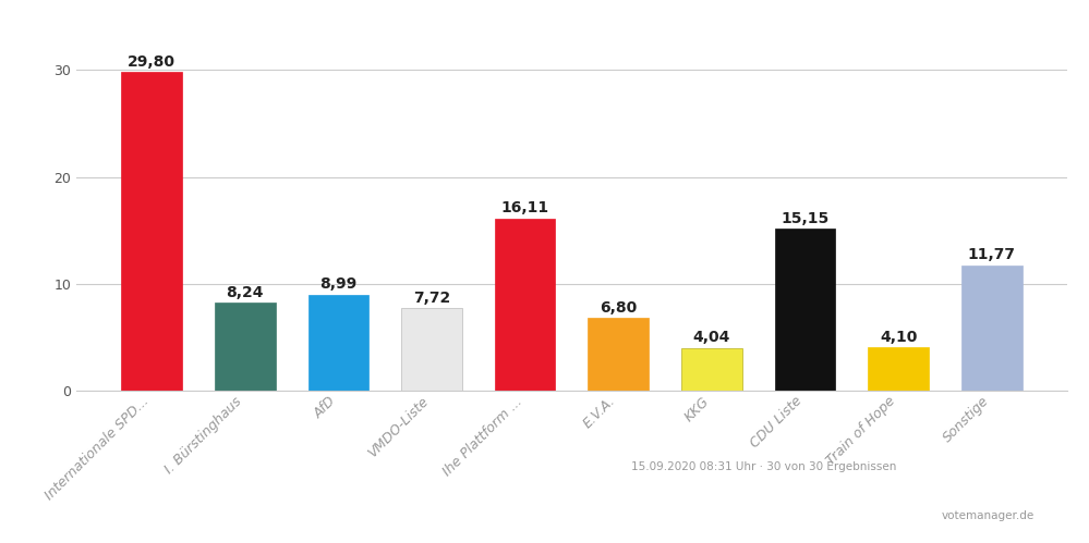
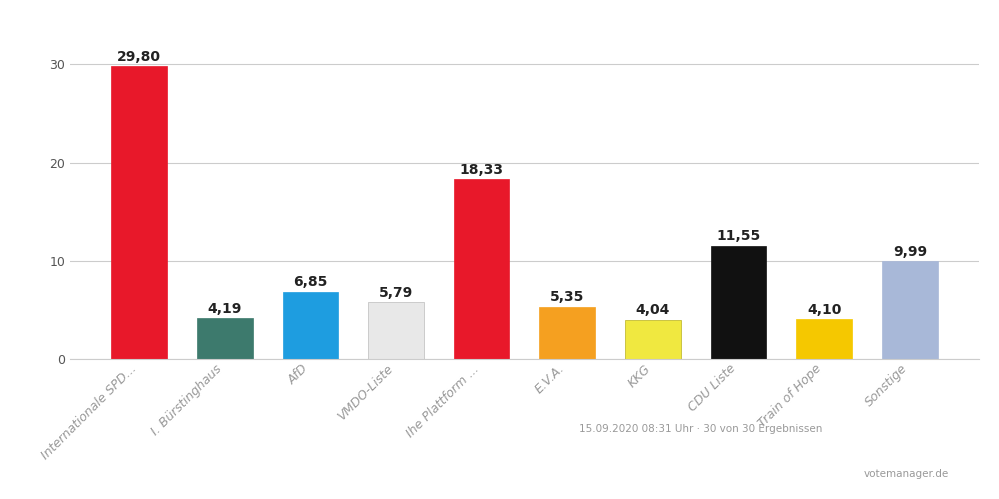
I. Bürstinghaus: 8,24 -> 4,19
AfD: 8,99 -> 6,85
VMDO-Liste: 7,72 -> 5,79
Ihe Plattform ...: 16,11 -> 18,33
E.V.A.: 6,80 -> 5,35
CDU Liste: 15,15 -> 11,55
Sonstige: 11,77 -> 9,99
